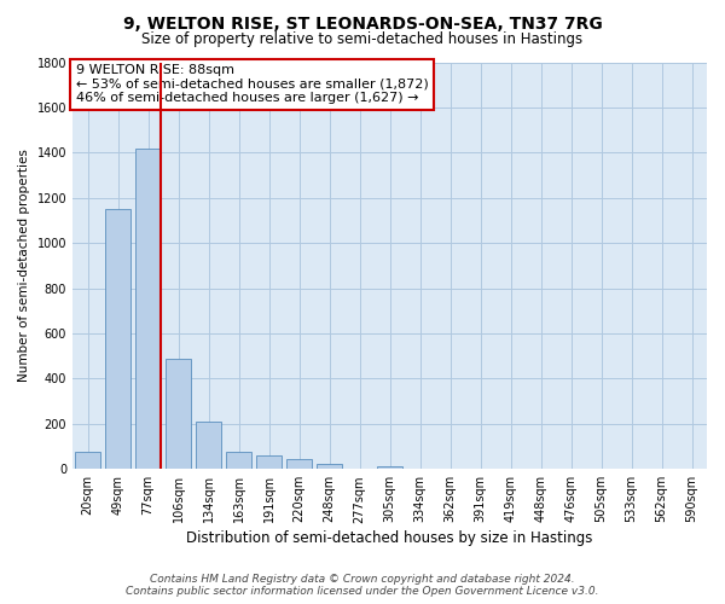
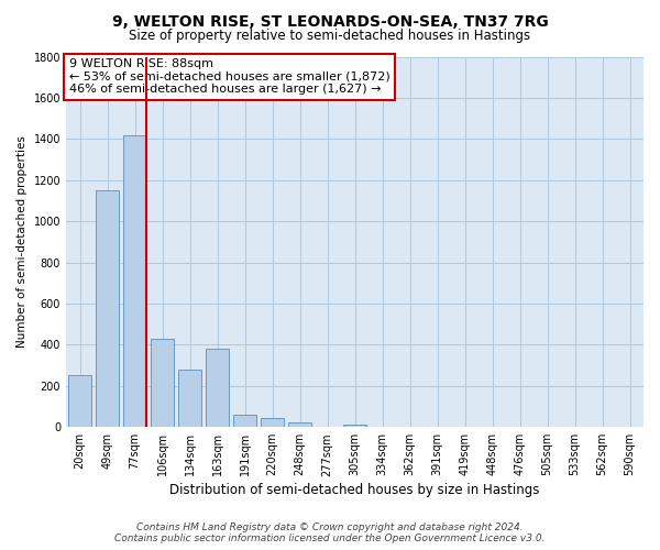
20sqm: 80 -> 250
106sqm: 490 -> 430
134sqm: 210 -> 280
163sqm: 80 -> 380
